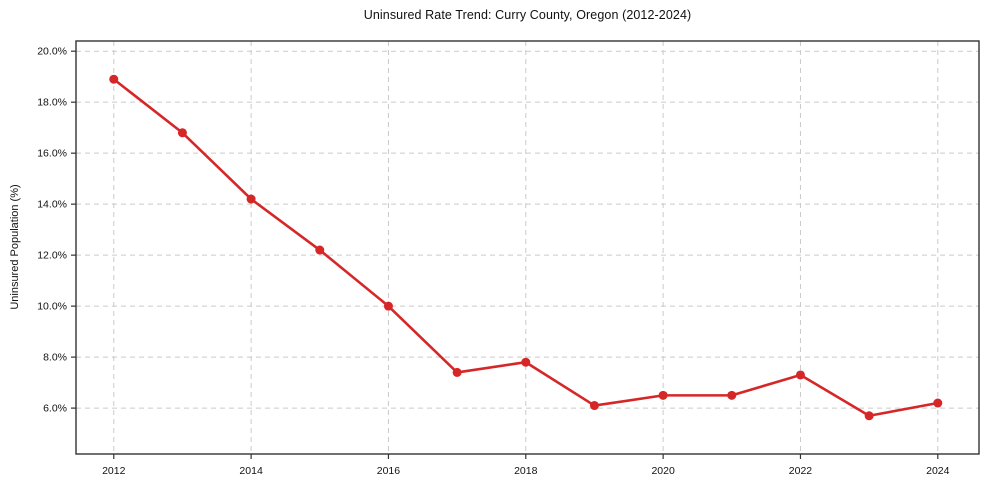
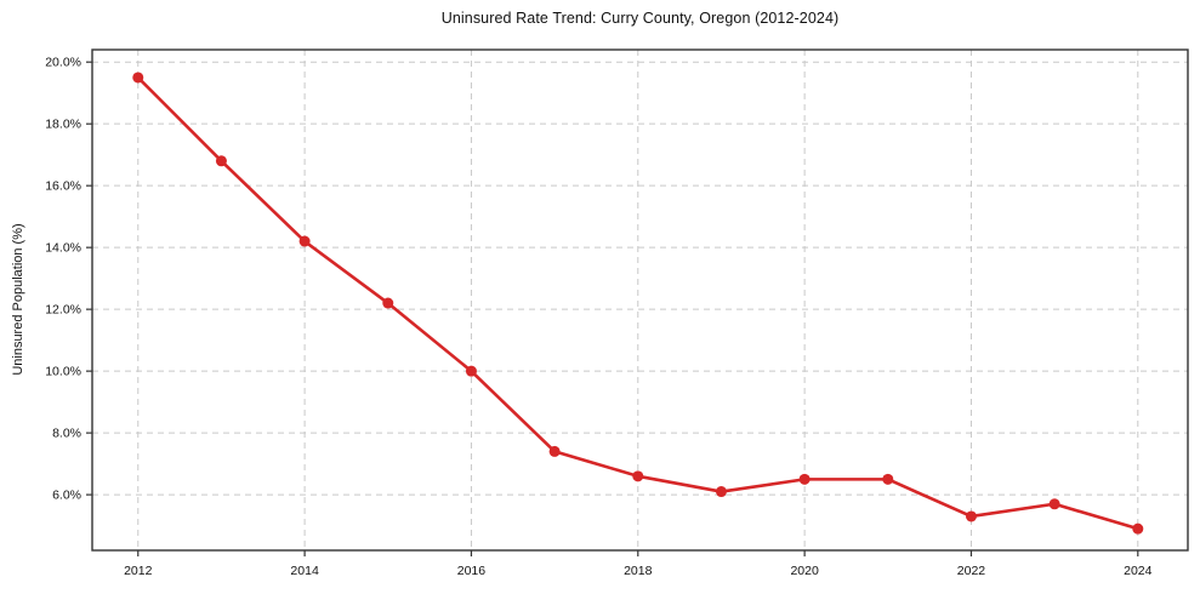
2012: 18.9% -> 19.5%
2018: 7.8% -> 6.6%
2022: 7.3% -> 5.3%
2024: 6.2% -> 4.9%
